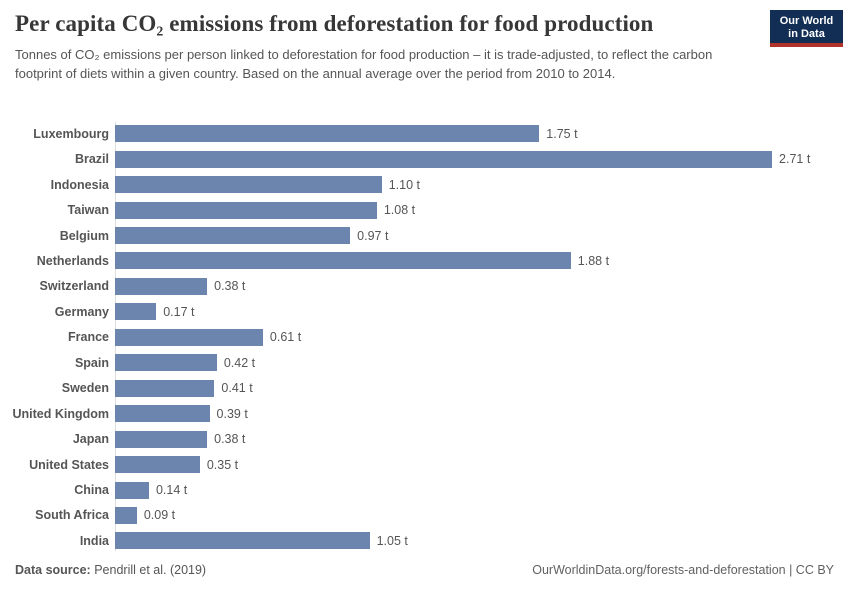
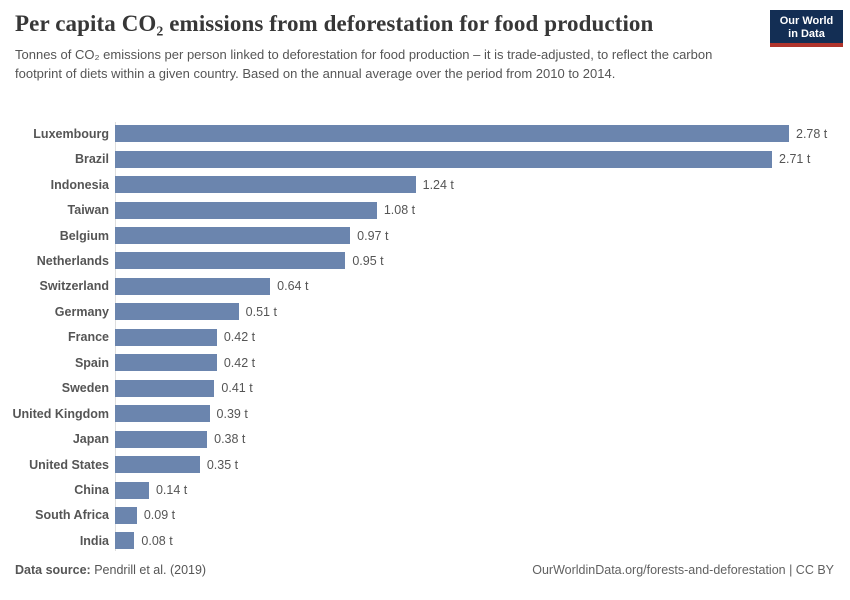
Luxembourg: 1.75 -> 2.78
Indonesia: 1.10 -> 1.24
Netherlands: 1.88 -> 0.95
Switzerland: 0.38 -> 0.64
Germany: 0.17 -> 0.51
France: 0.61 -> 0.42
India: 1.05 -> 0.08
